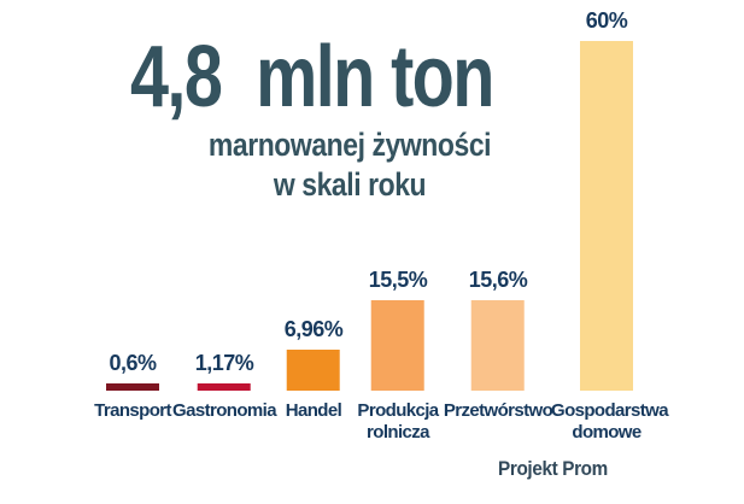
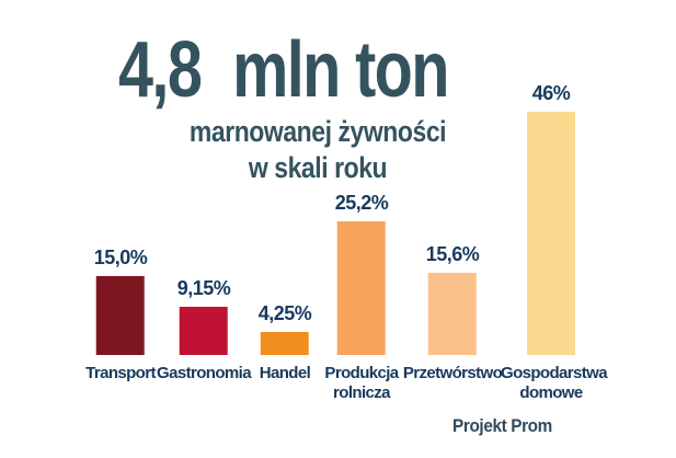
Transport: 0,6% -> 15,0%
Gastronomia: 1,17% -> 9,15%
Handel: 6,96% -> 4,25%
Produkcja rolnicza: 15,5% -> 25,2%
Gospodarstwa domowe: 60% -> 46%
